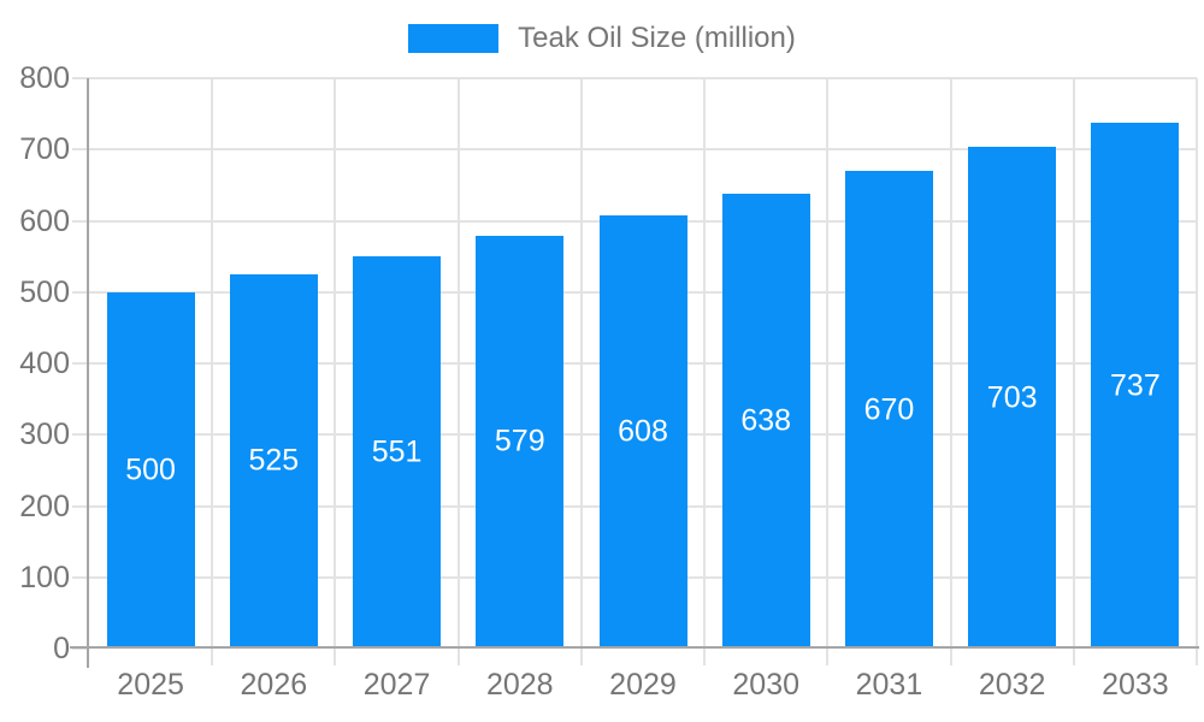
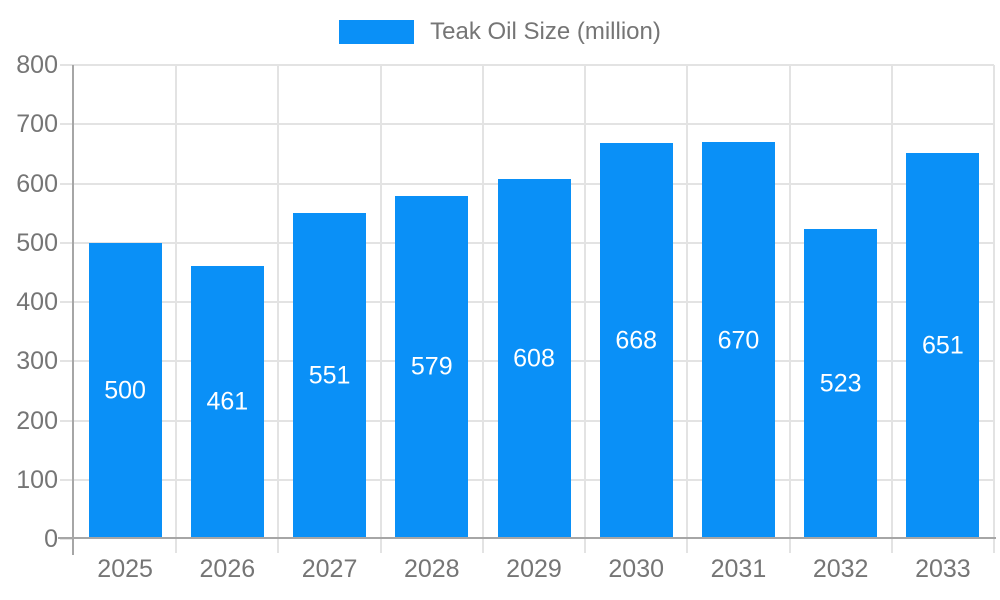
2026: 525 -> 461
2030: 638 -> 668
2032: 703 -> 523
2033: 737 -> 651
